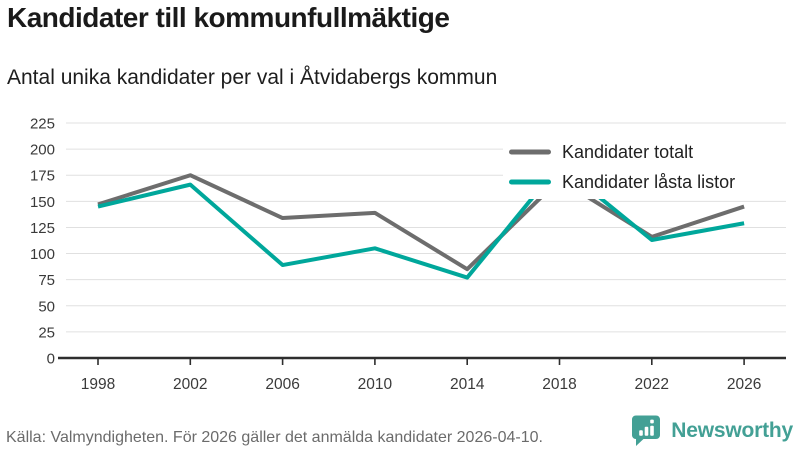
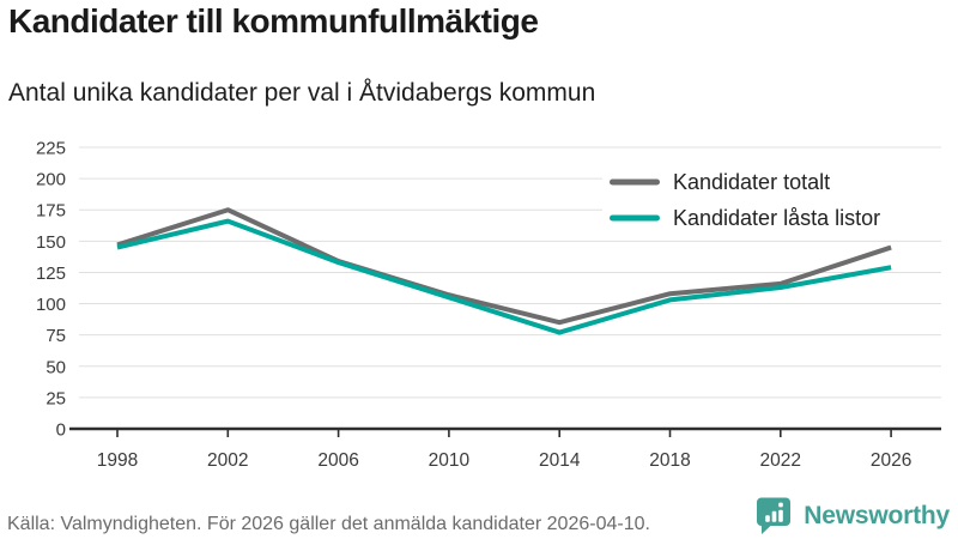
Kandidater låsta listor/2006: 89 -> 133
Kandidater totalt/2010: 139 -> 107
Kandidater totalt/2018: 171 -> 108
Kandidater låsta listor/2018: 185 -> 103
